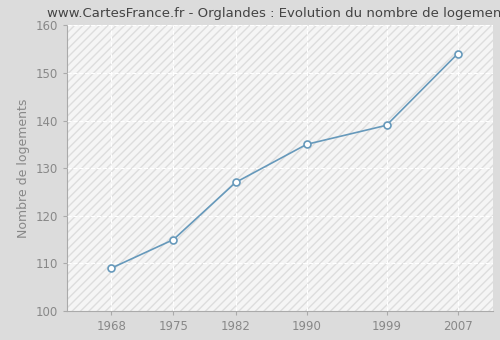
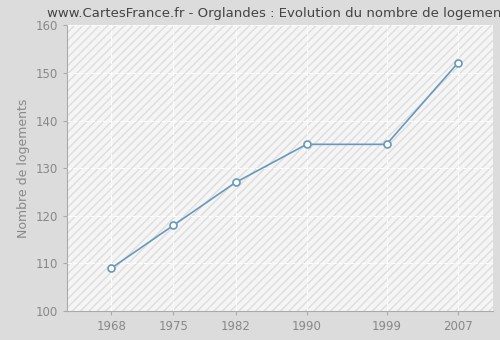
1975: 115 -> 118
1999: 139 -> 135
2007: 154 -> 152
